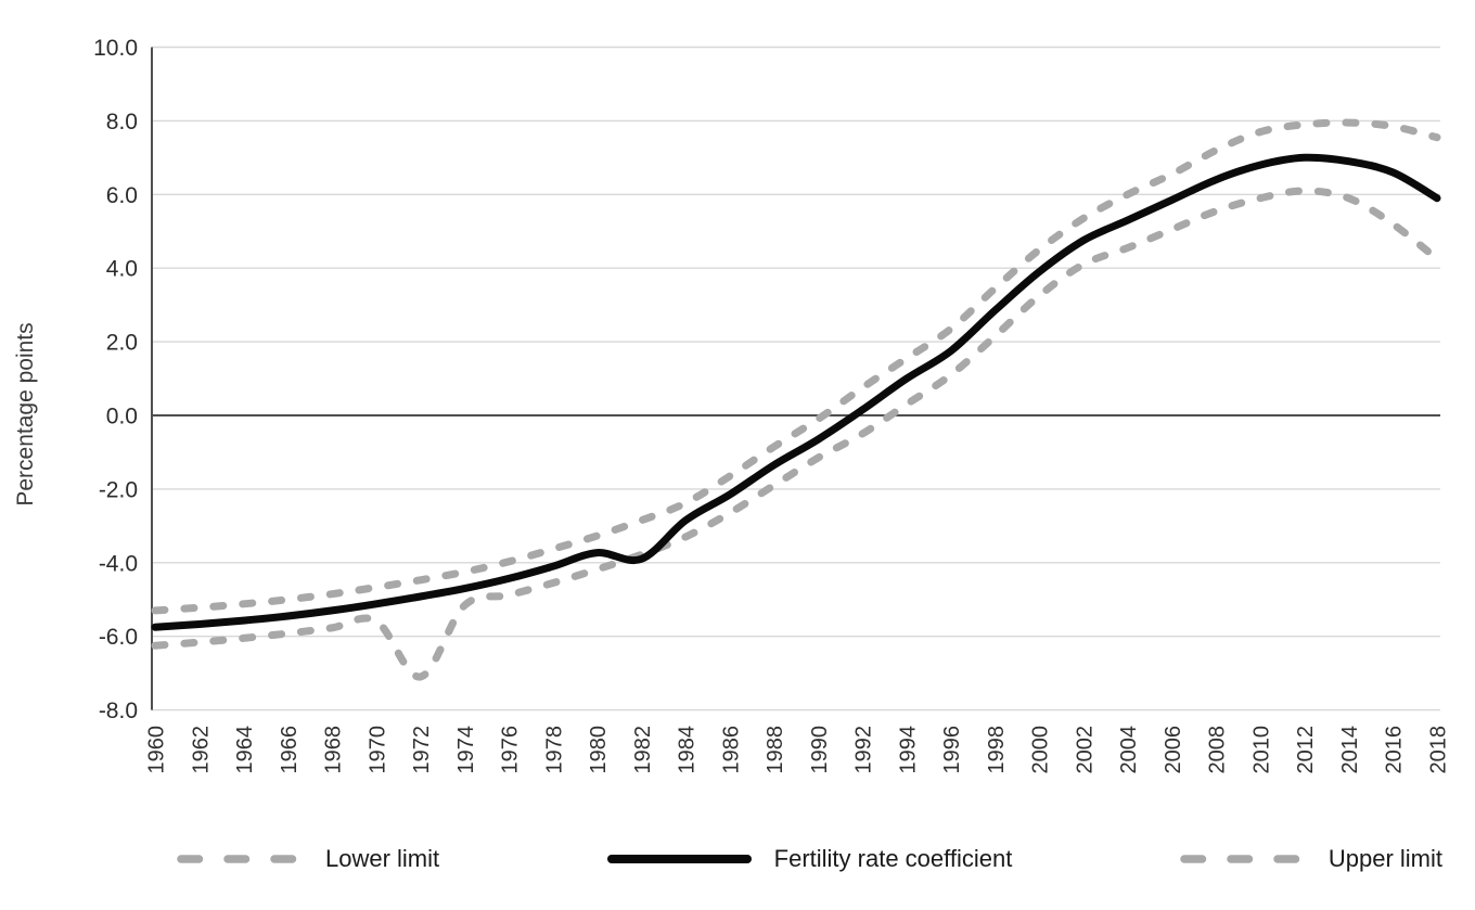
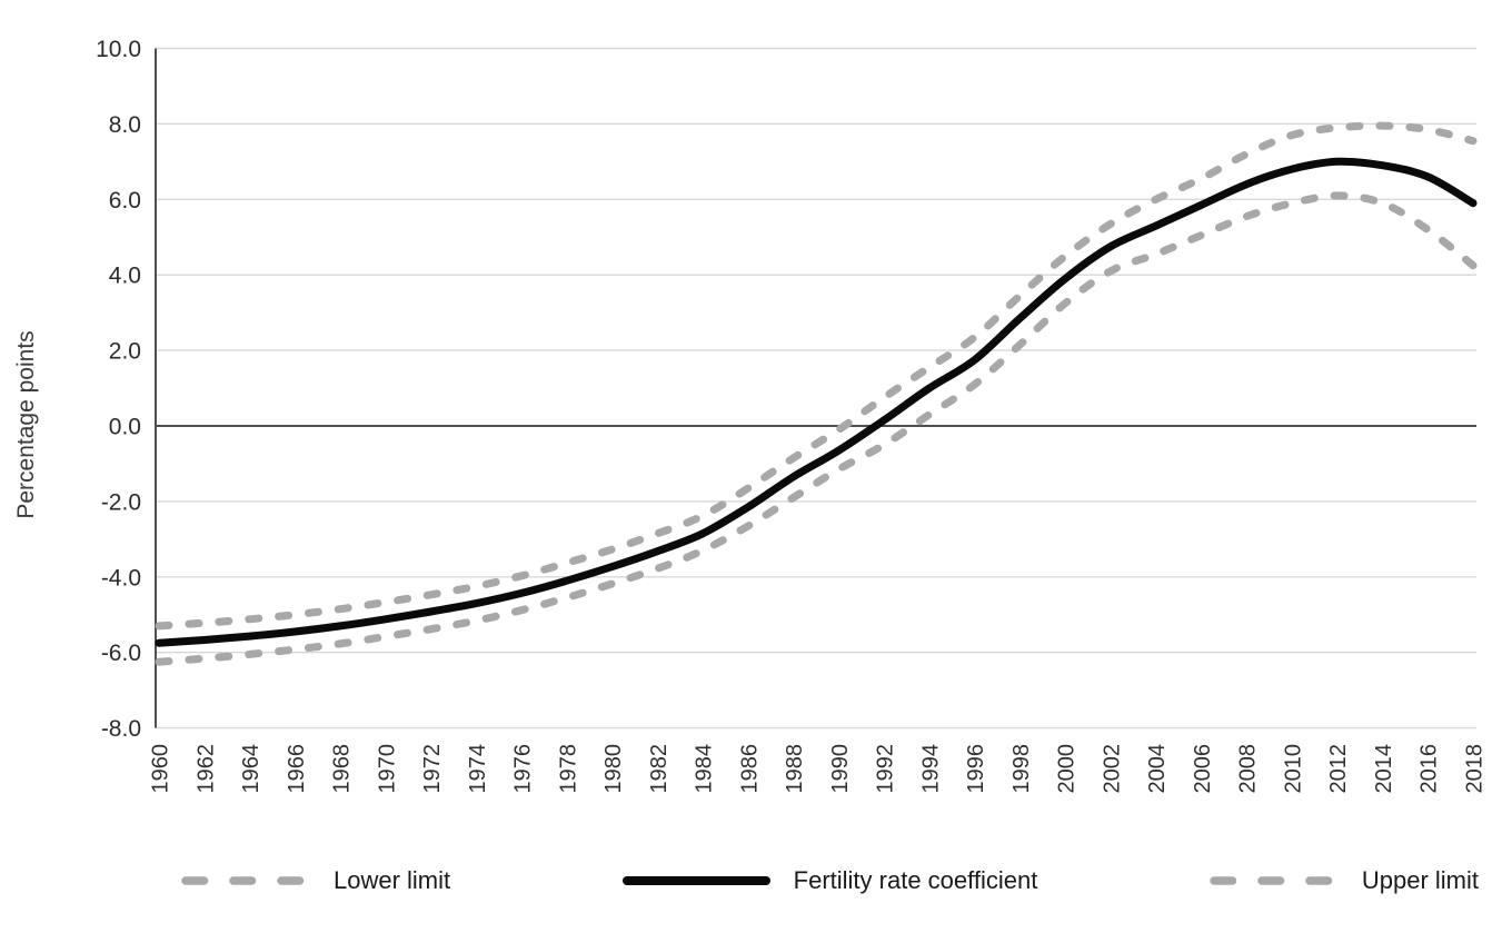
Lower limit/1972: -7.1 -> -5.4
Fertility rate coefficient/1982: -3.9 -> -3.3
